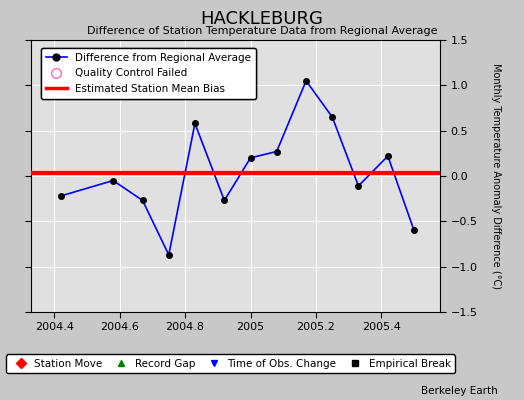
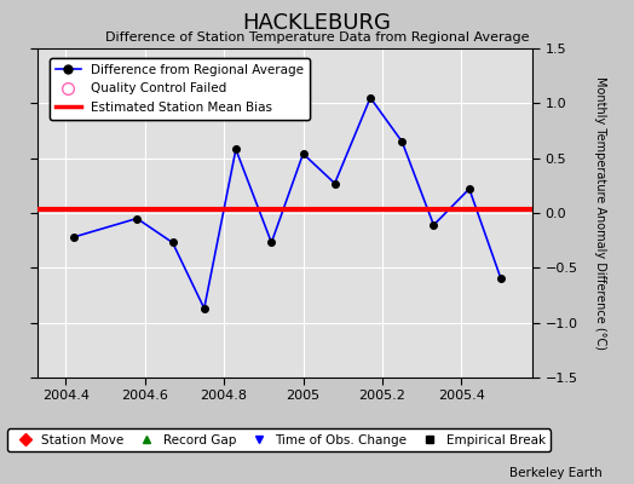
2005: 0.20 -> 0.54
